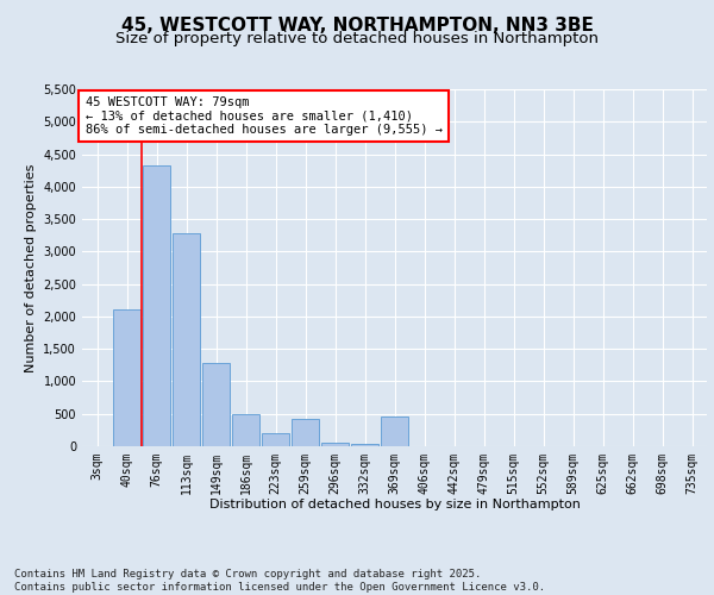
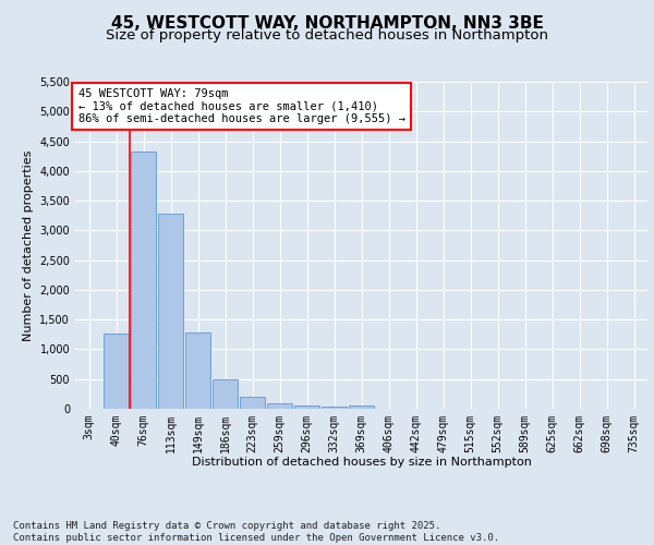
40sqm: 2,100 -> 1,260
259sqm: 420 -> 90
369sqm: 460 -> 50
